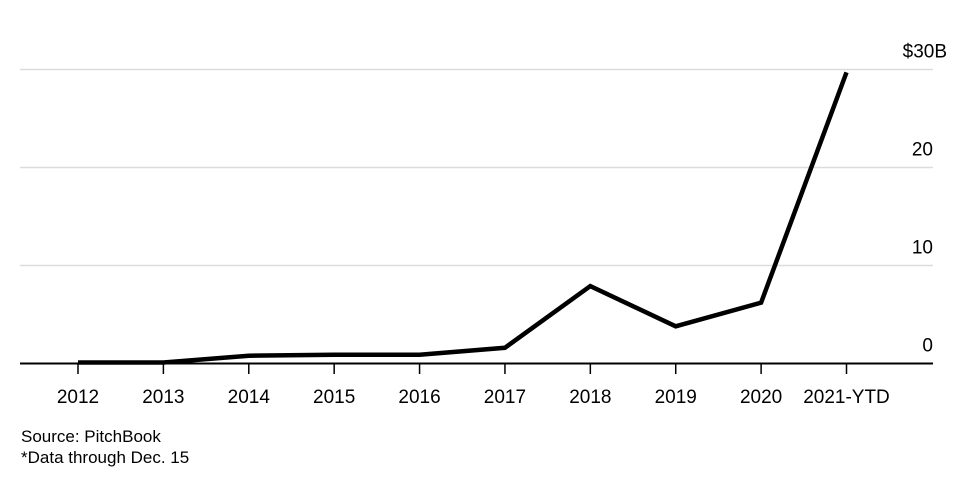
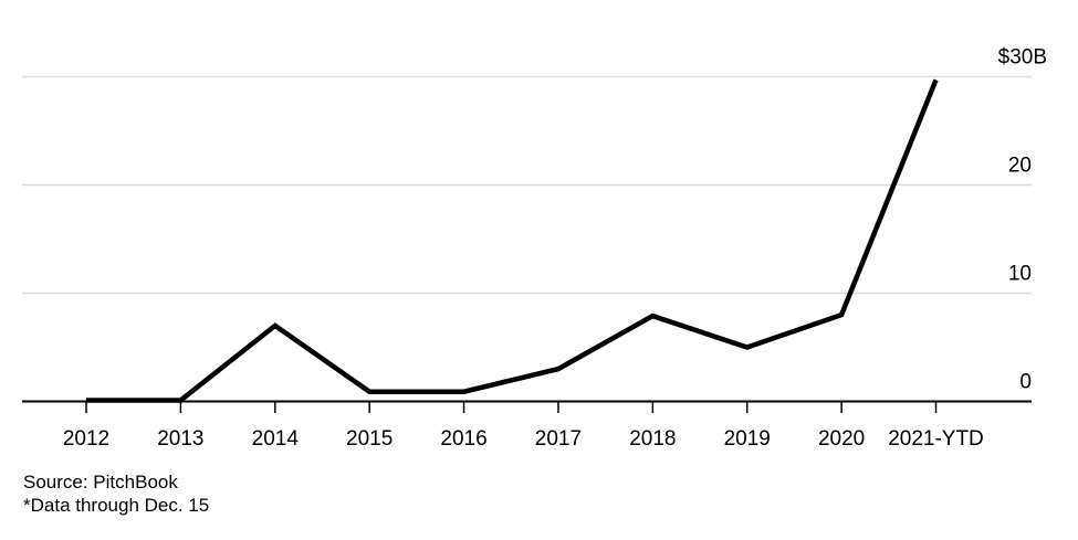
2014: 1 -> 7
2017: 2 -> 3
2019: 4 -> 5
2020: 6 -> 8
